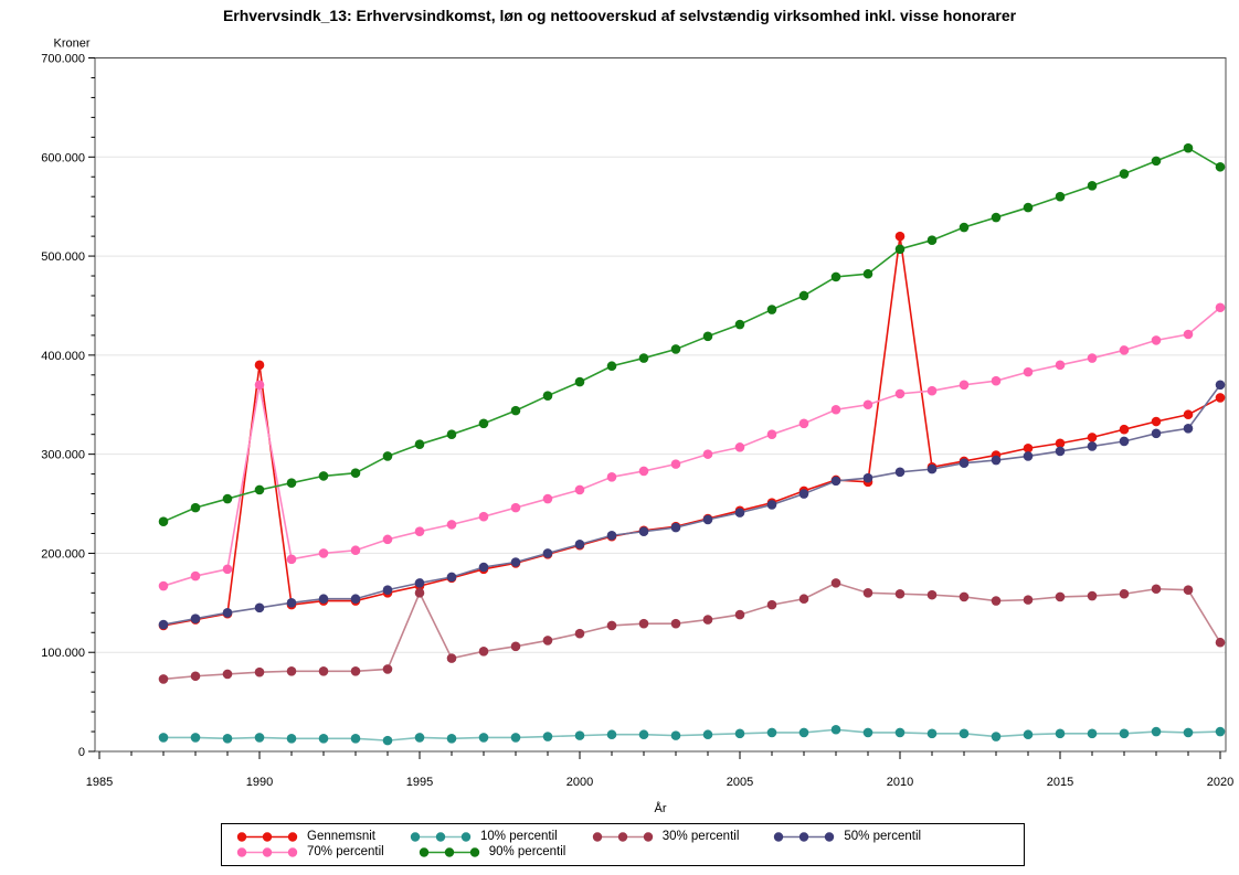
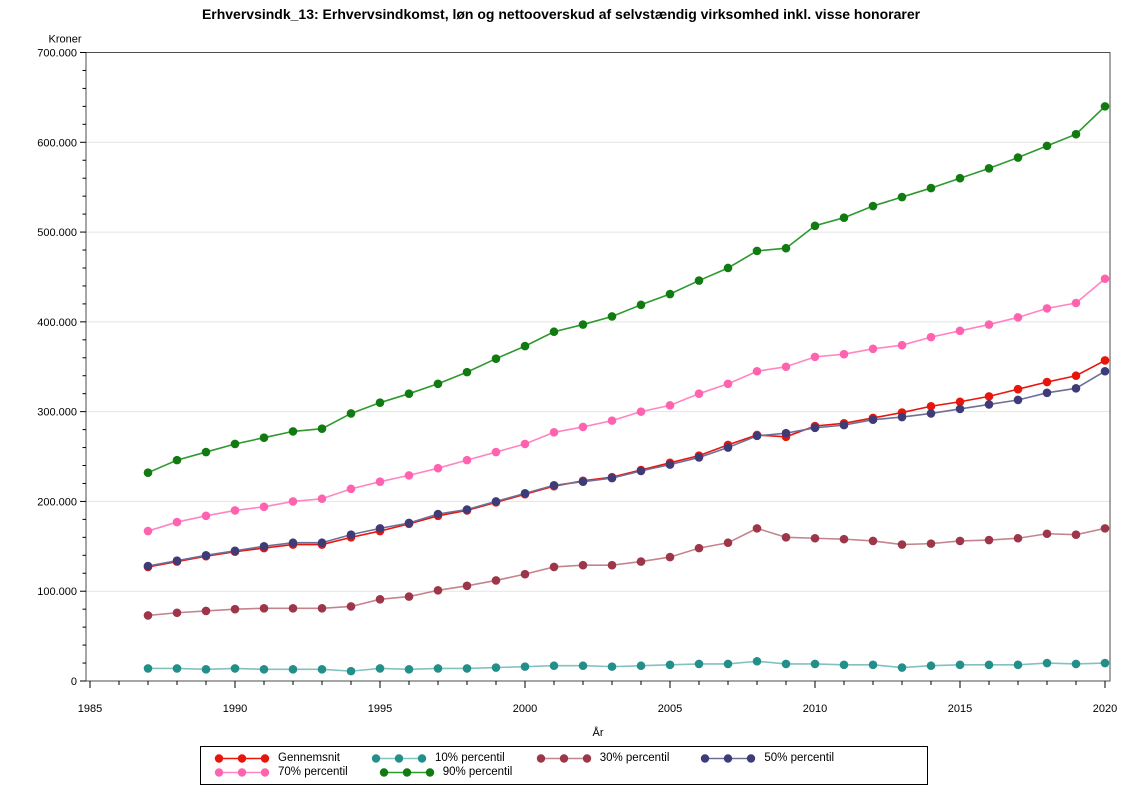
Gennemsnit/1990: 390000 -> 140000
70% percentil/1990: 370000 -> 190000
30% percentil/1995: 160000 -> 90000
Gennemsnit/2010: 520000 -> 280000
30% percentil/2020: 110000 -> 170000
50% percentil/2020: 370000 -> 340000
90% percentil/2020: 590000 -> 640000
